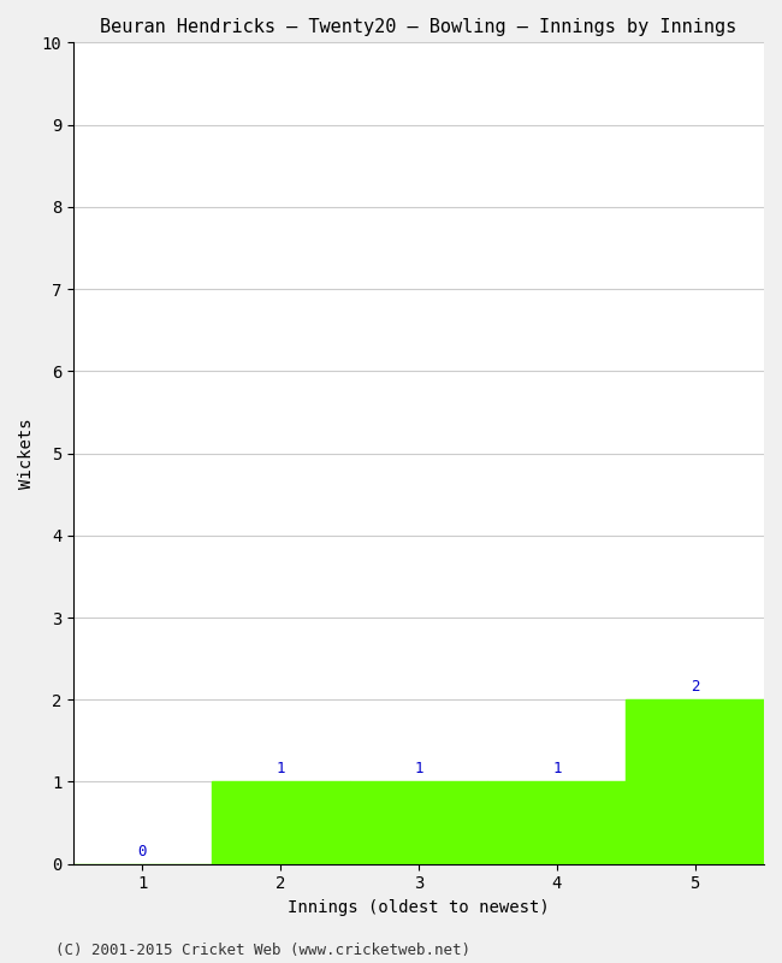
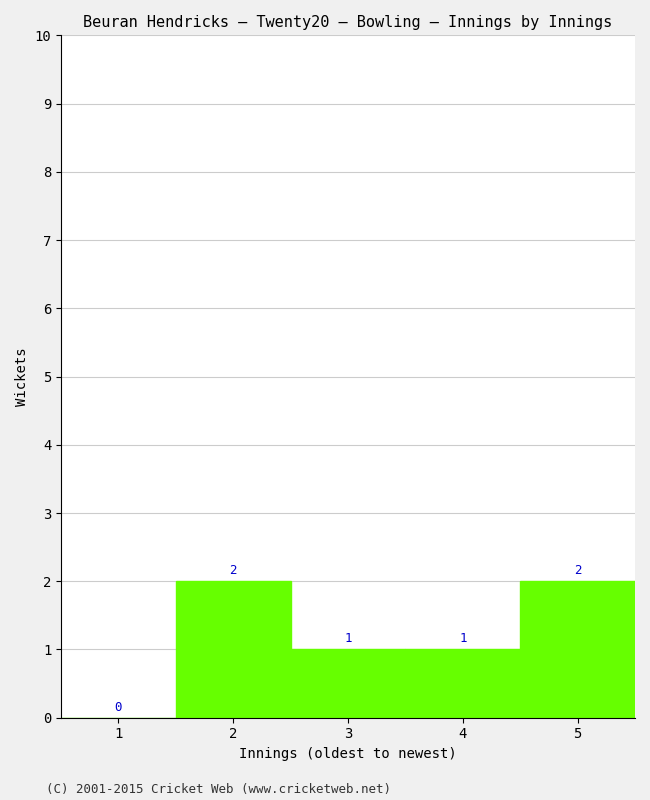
2: 1 -> 2
